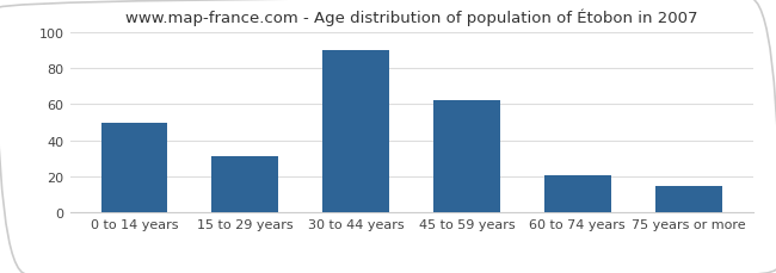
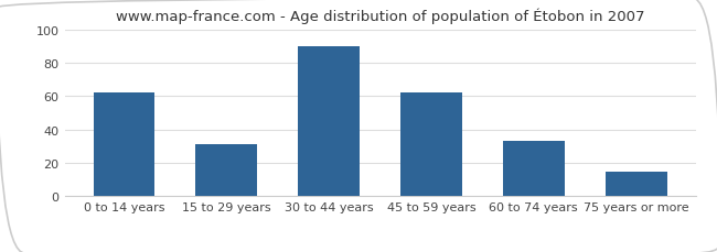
0 to 14 years: 50 -> 62
60 to 74 years: 21 -> 33
